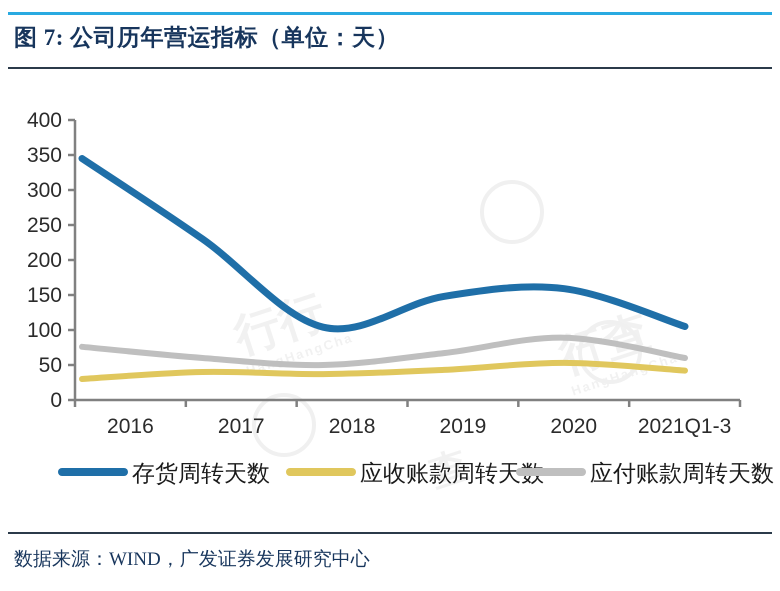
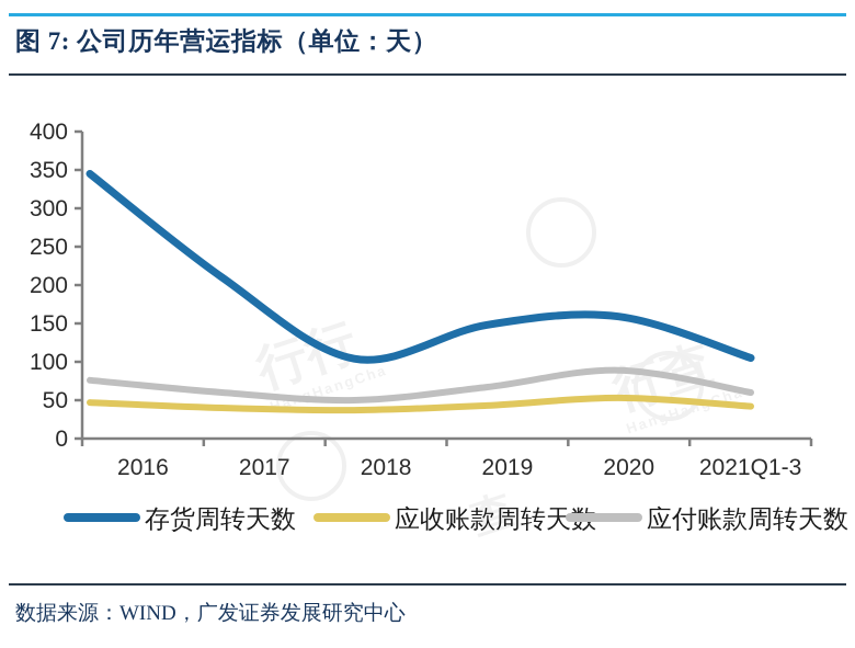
应收账款周转天数/2016: 30 -> 50
存货周转天数/2017: 230 -> 210
